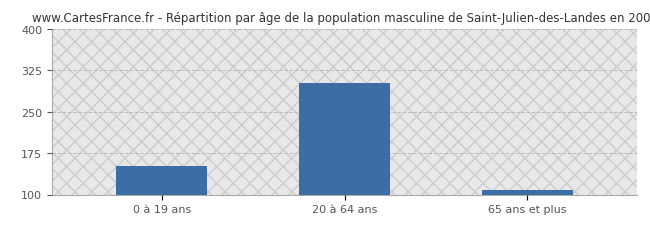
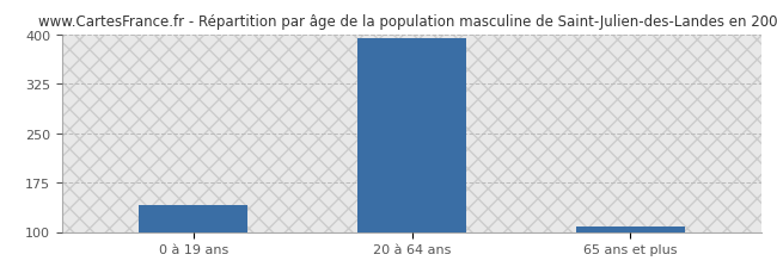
0 à 19 ans: 152 -> 140
20 à 64 ans: 302 -> 395
